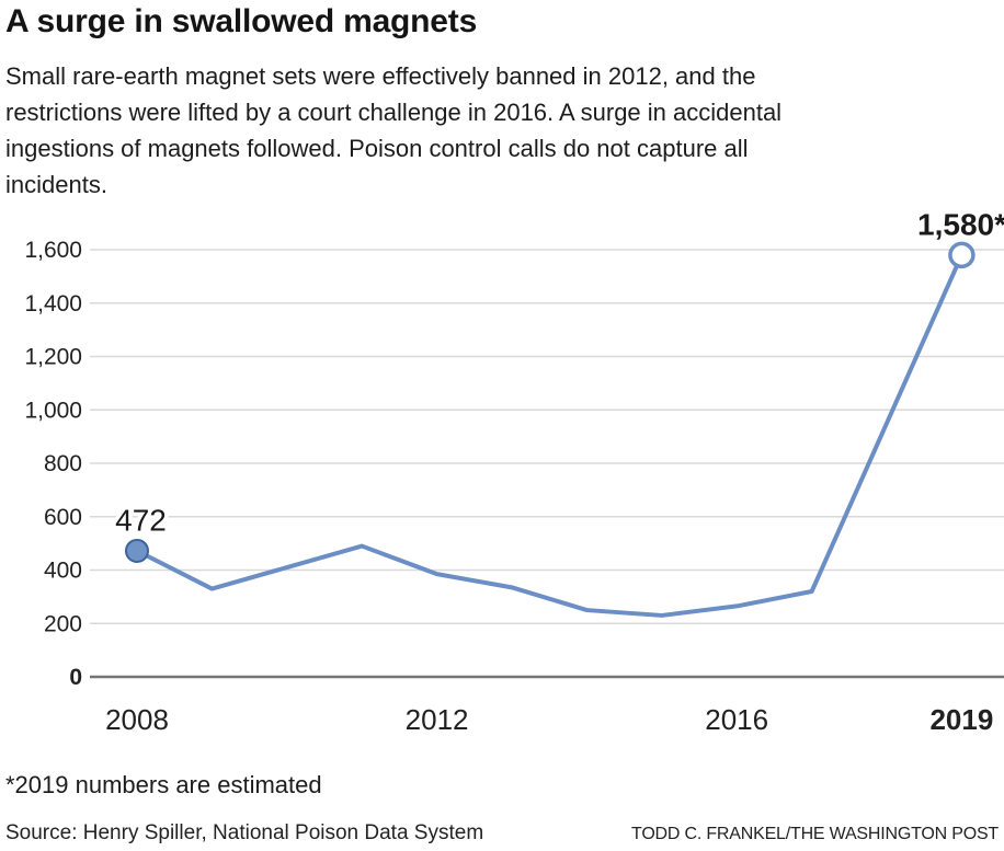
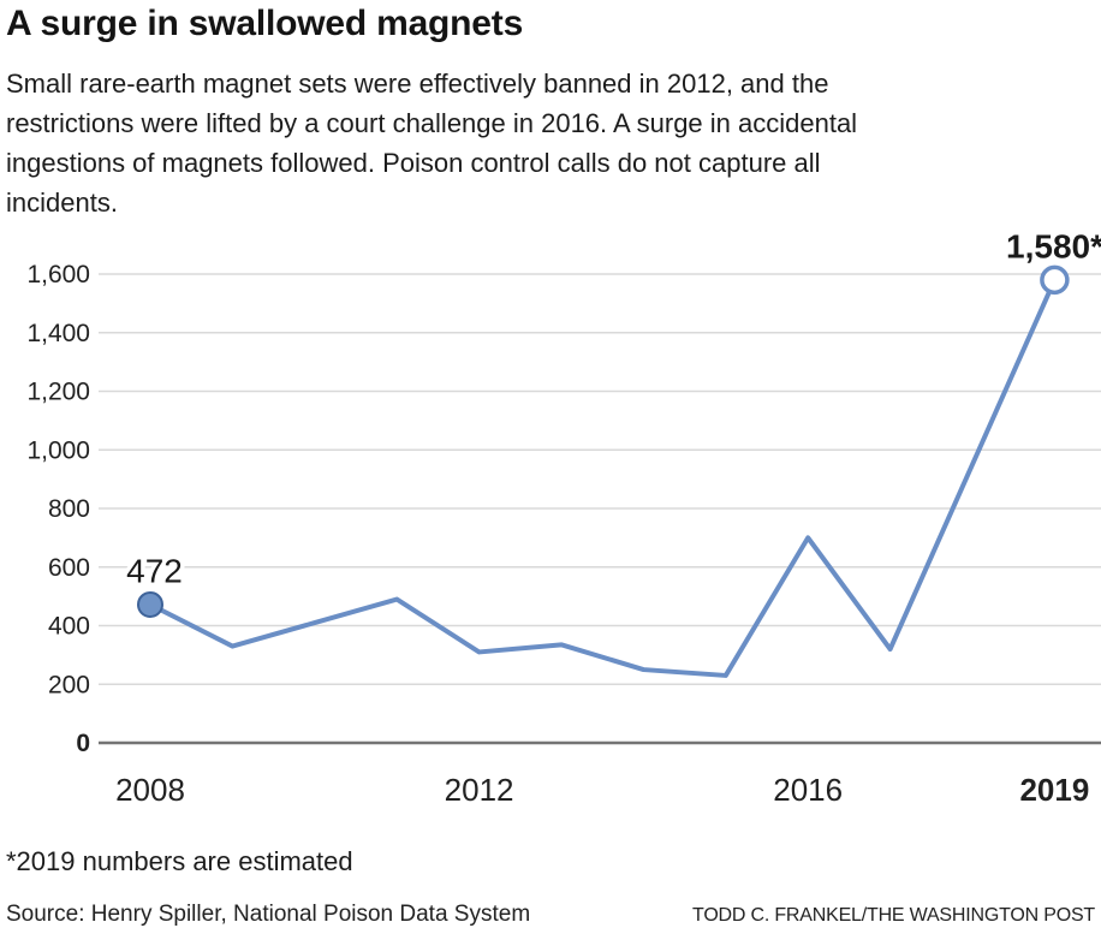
2012: 380 -> 310
2016: 260 -> 700
